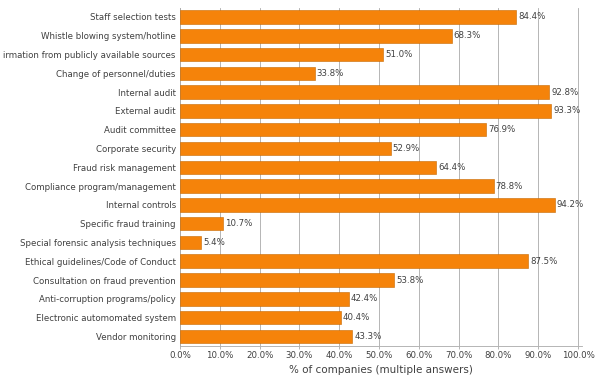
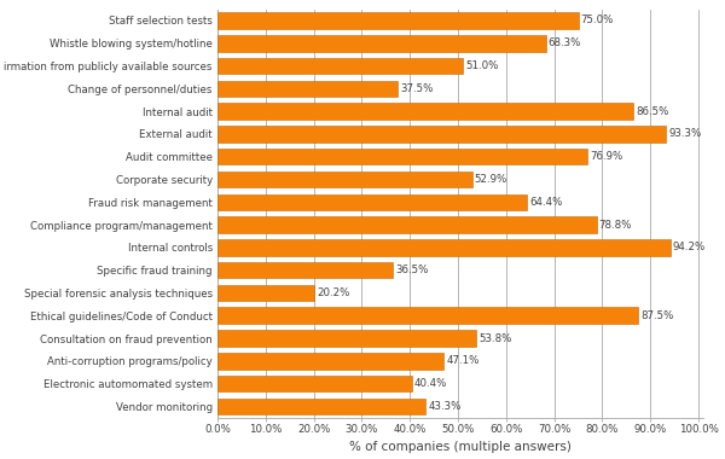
Staff selection tests: 84.4% -> 75.0%
Change of personnel/duties: 33.8% -> 37.5%
Internal audit: 92.8% -> 86.5%
Specific fraud training: 10.7% -> 36.5%
Special forensic analysis techniques: 5.4% -> 20.2%
Anti-corruption programs/policy: 42.4% -> 47.1%
